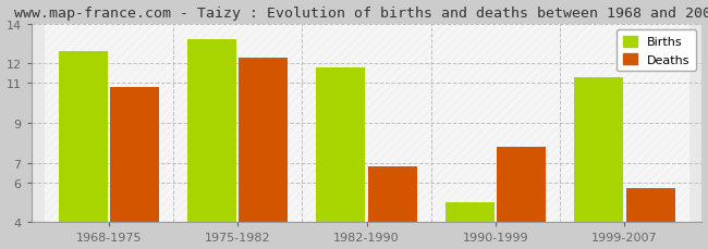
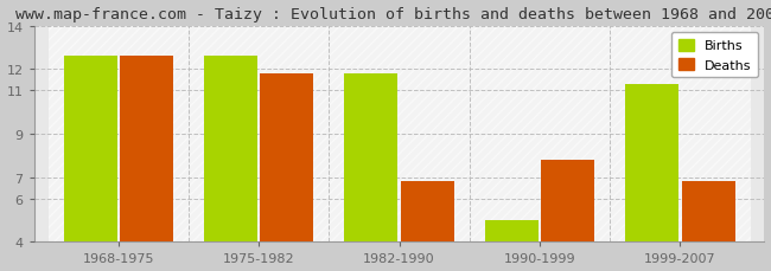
Deaths/1968-1975: 10.8 -> 12.6
Births/1975-1982: 13.2 -> 12.6
Deaths/1975-1982: 12.3 -> 11.8
Deaths/1999-2007: 5.7 -> 6.8
